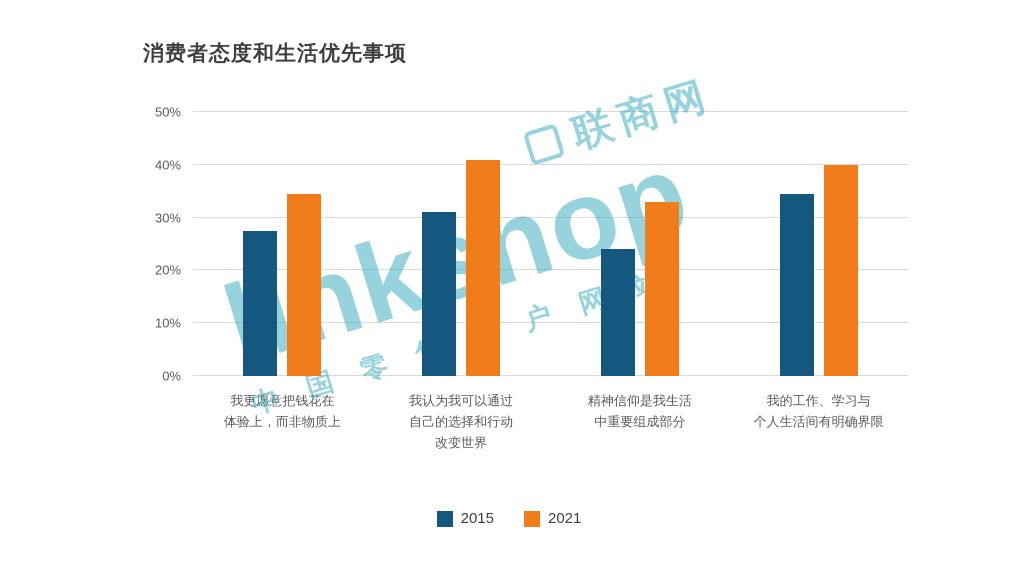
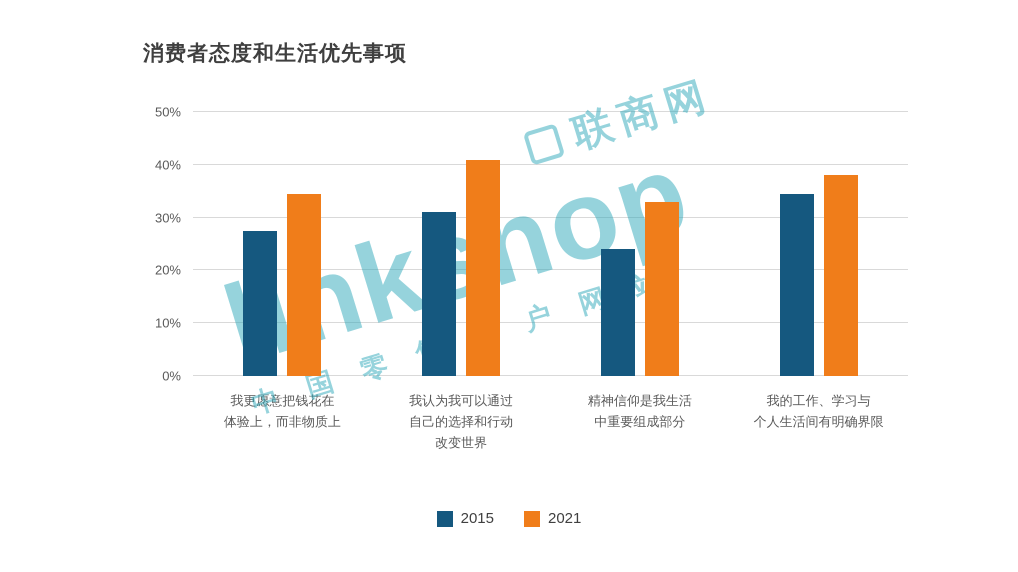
2021/我的工作、学习与个人生活间有明确界限: 40% -> 38%
